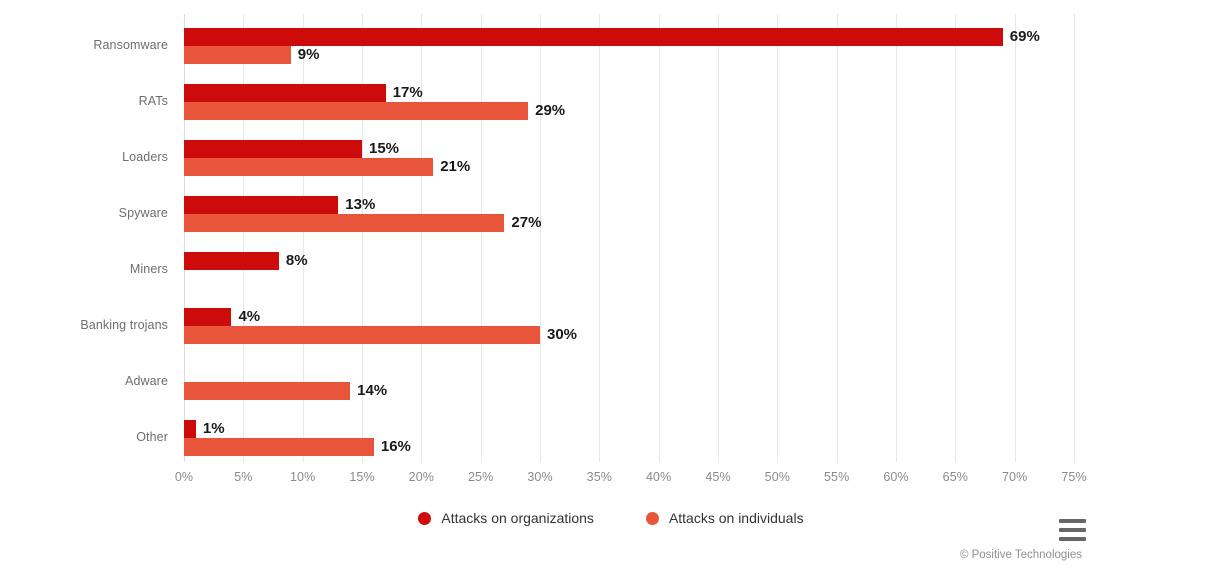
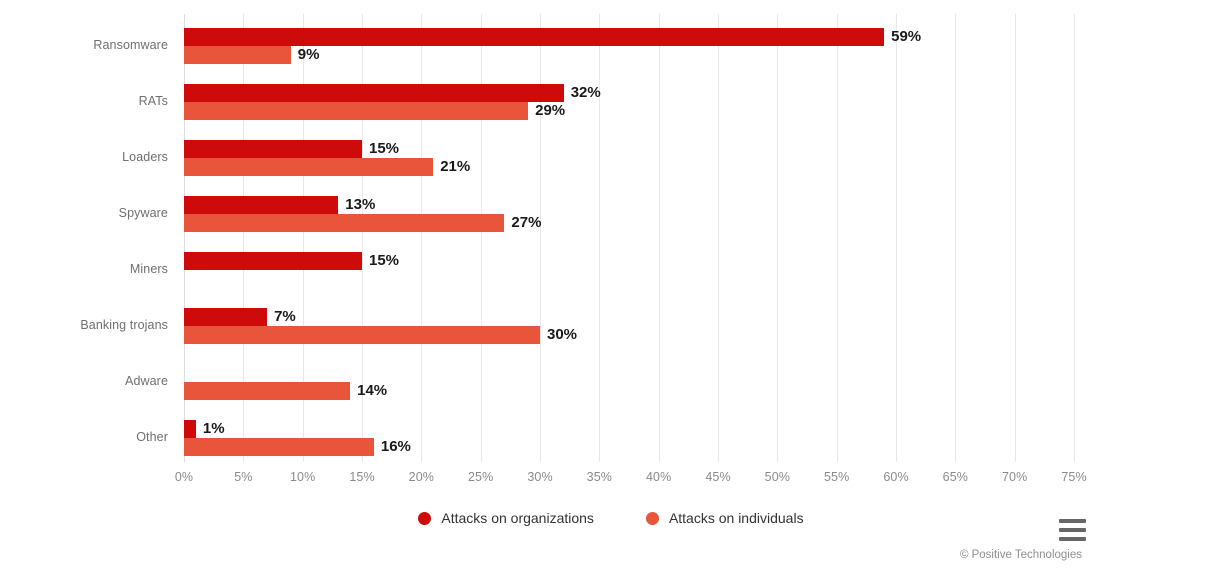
Attacks on organizations/Ransomware: 69% -> 59%
Attacks on organizations/RATs: 17% -> 32%
Attacks on organizations/Miners: 8% -> 15%
Attacks on organizations/Banking trojans: 4% -> 7%
